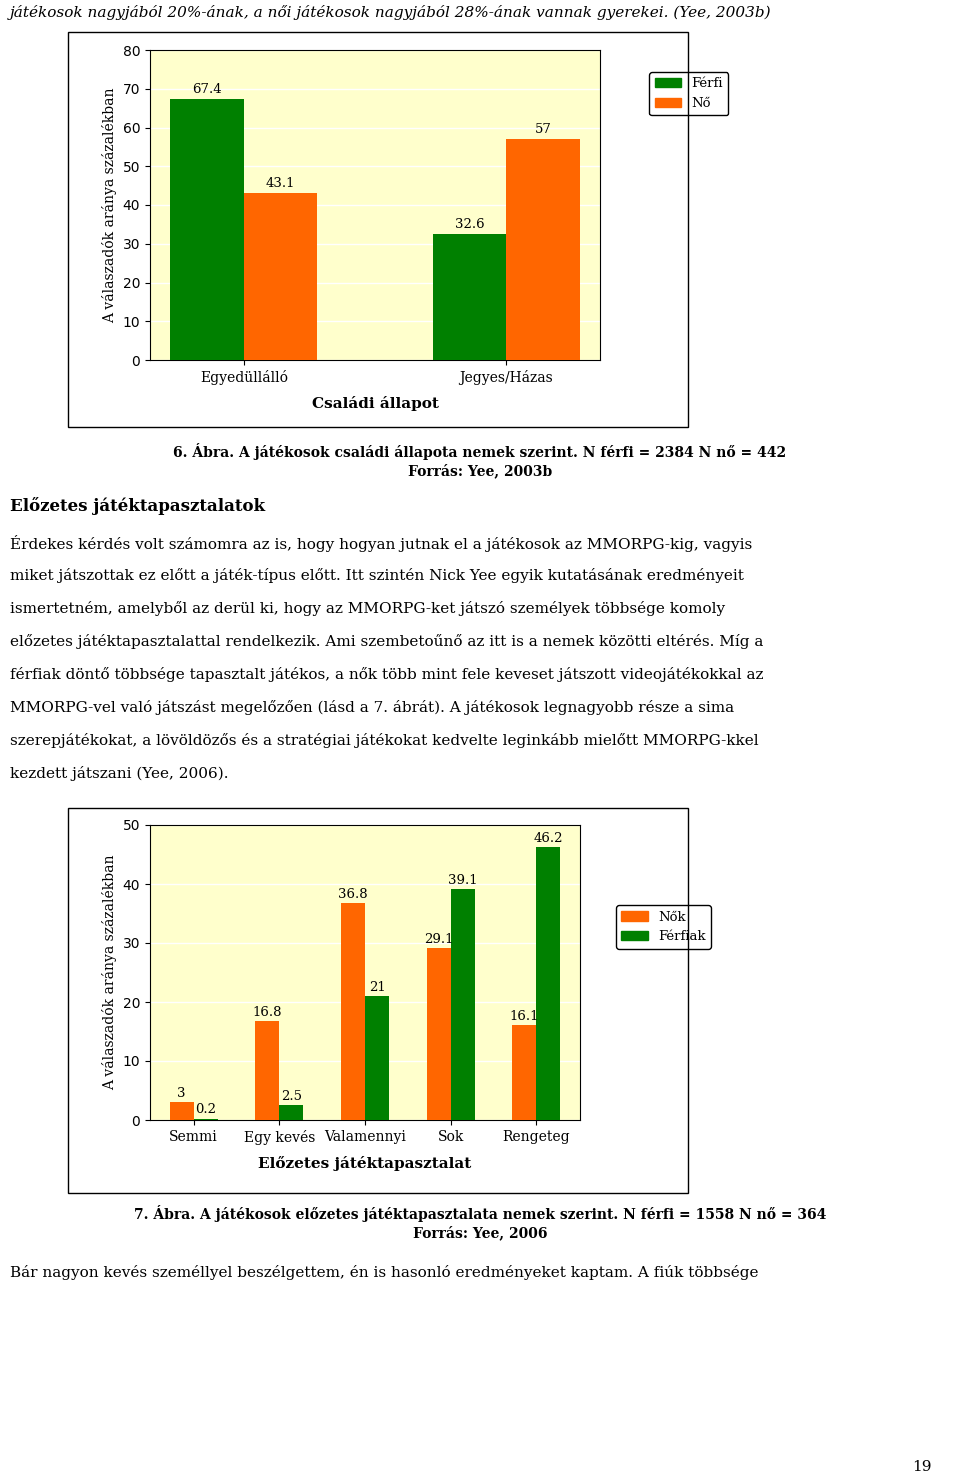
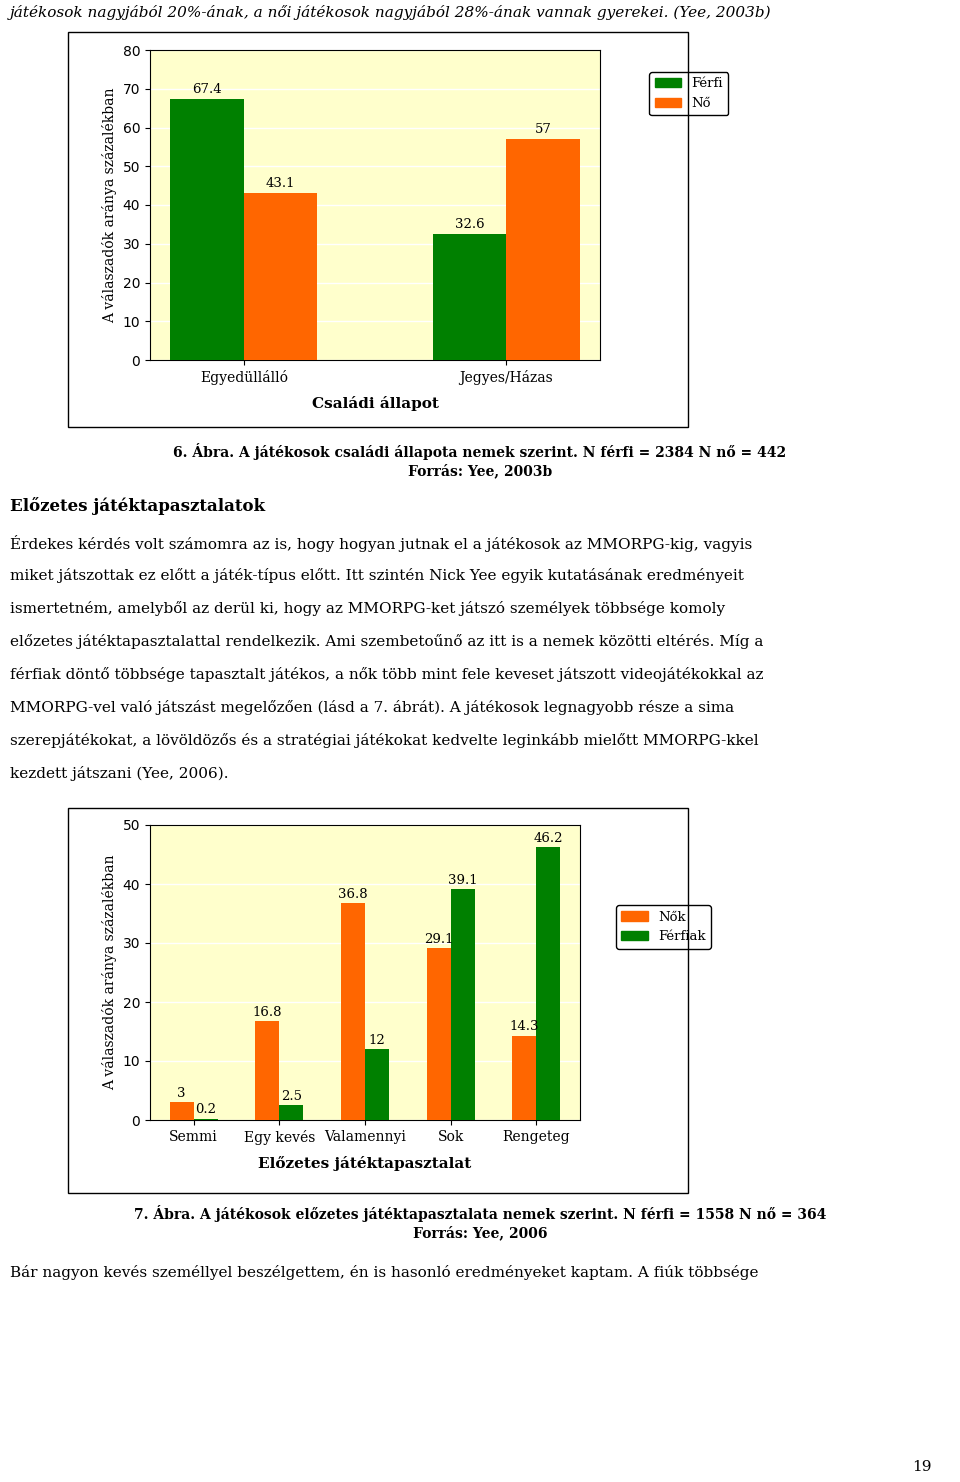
Férfiak/Valamennyi: 21 -> 12
Nők/Rengeteg: 16.1 -> 14.3
